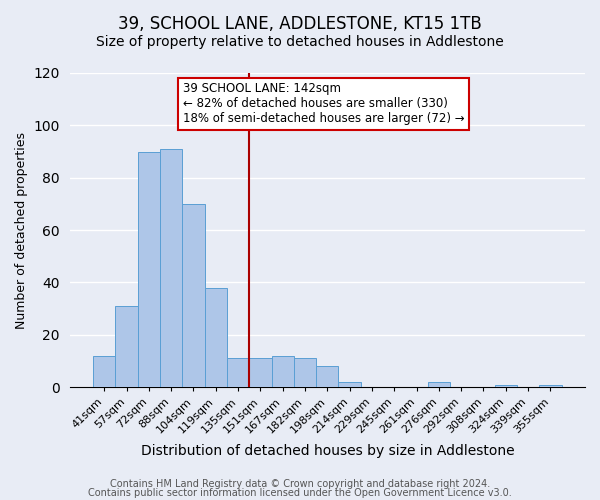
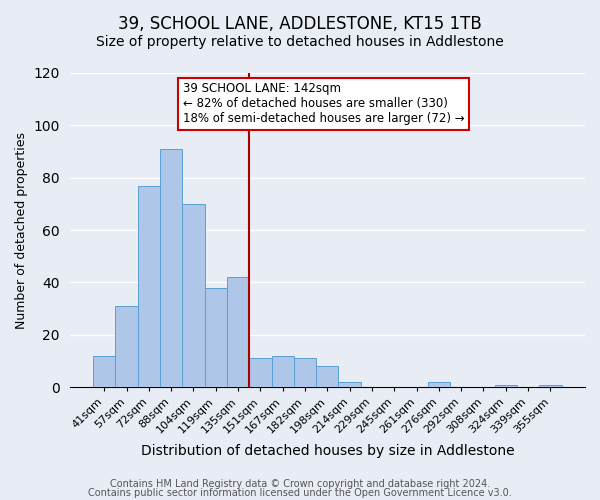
72sqm: 90 -> 77
135sqm: 11 -> 42
